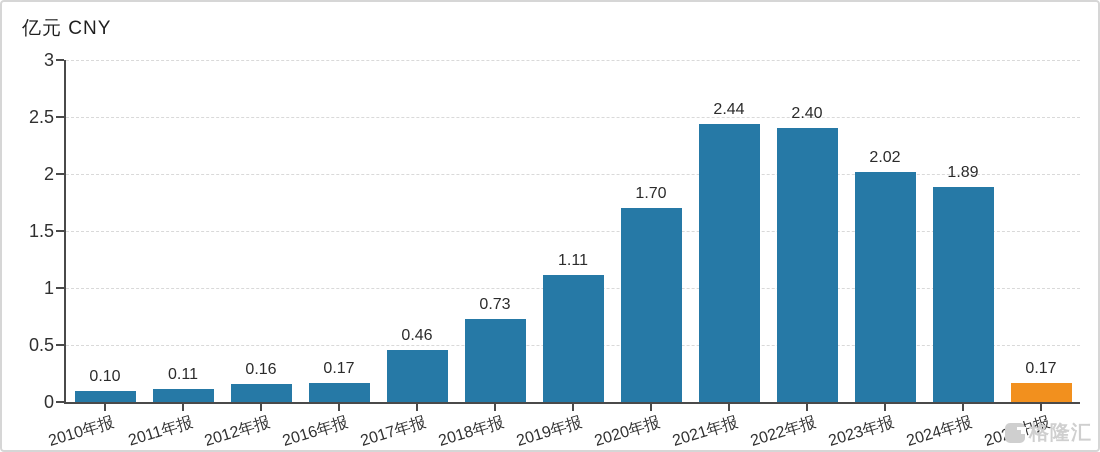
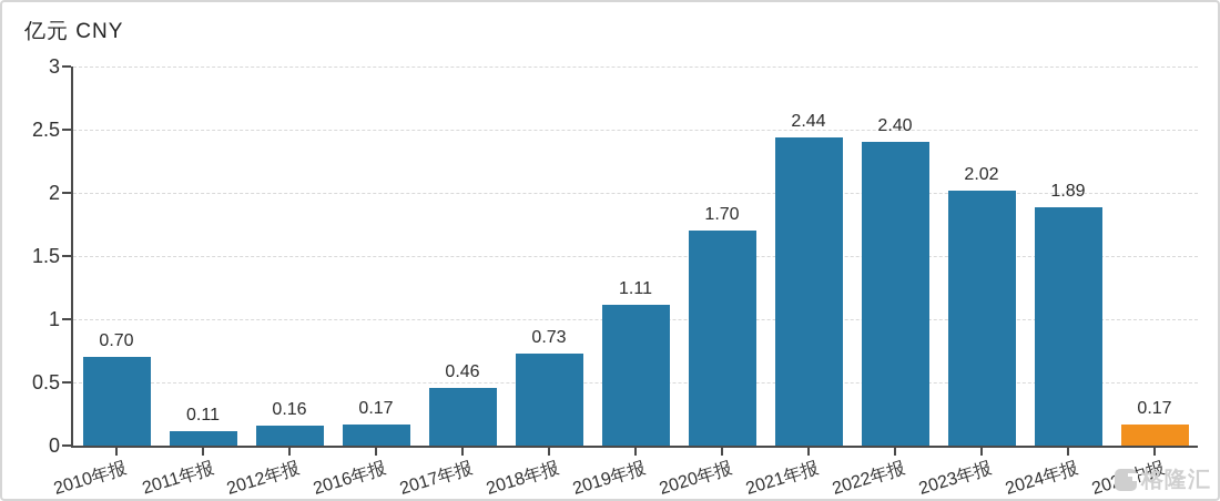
2010年报: 0.10 -> 0.70
